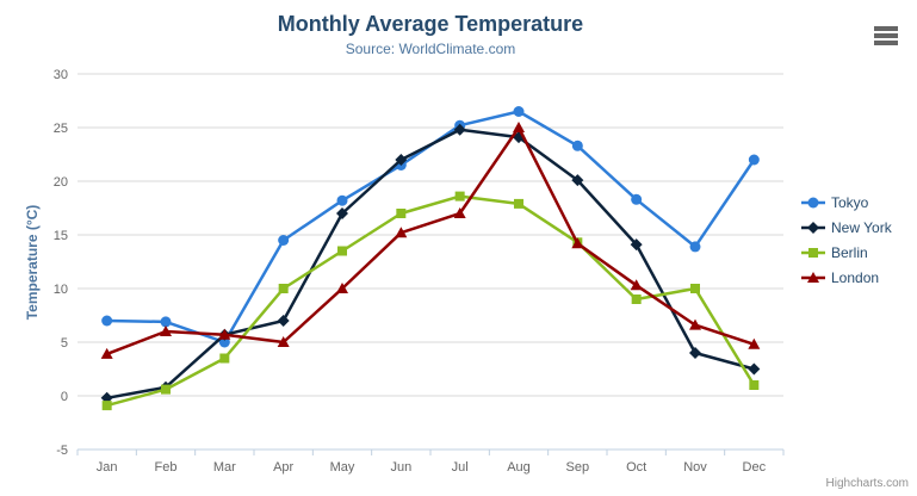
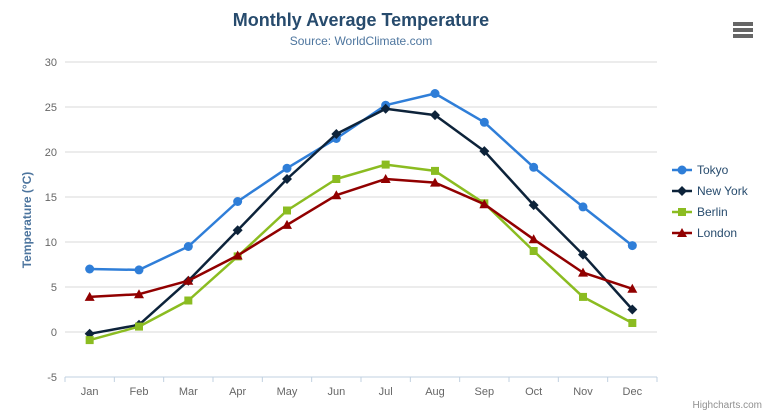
London/Feb: 6 -> 4
Tokyo/Mar: 5 -> 10
New York/Apr: 7 -> 11
Berlin/Apr: 10 -> 8
London/Apr: 5 -> 8
London/May: 10 -> 12
London/Aug: 25 -> 17
New York/Nov: 4 -> 9
Berlin/Nov: 10 -> 4
Tokyo/Dec: 22 -> 10
